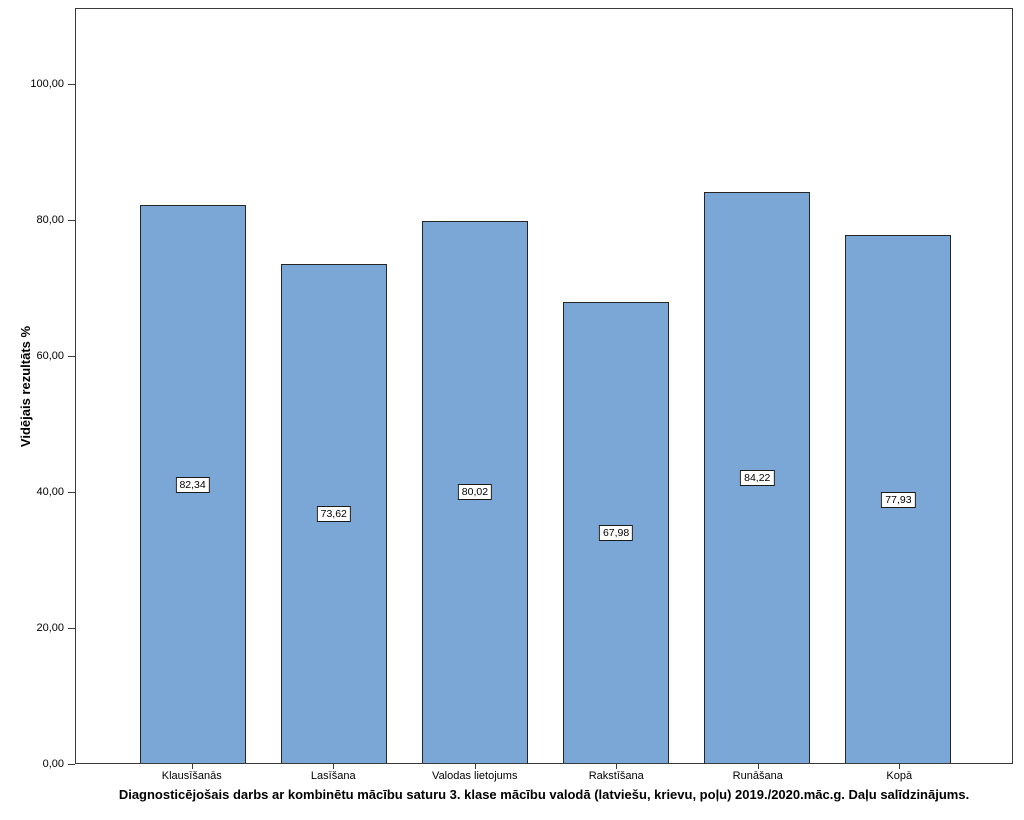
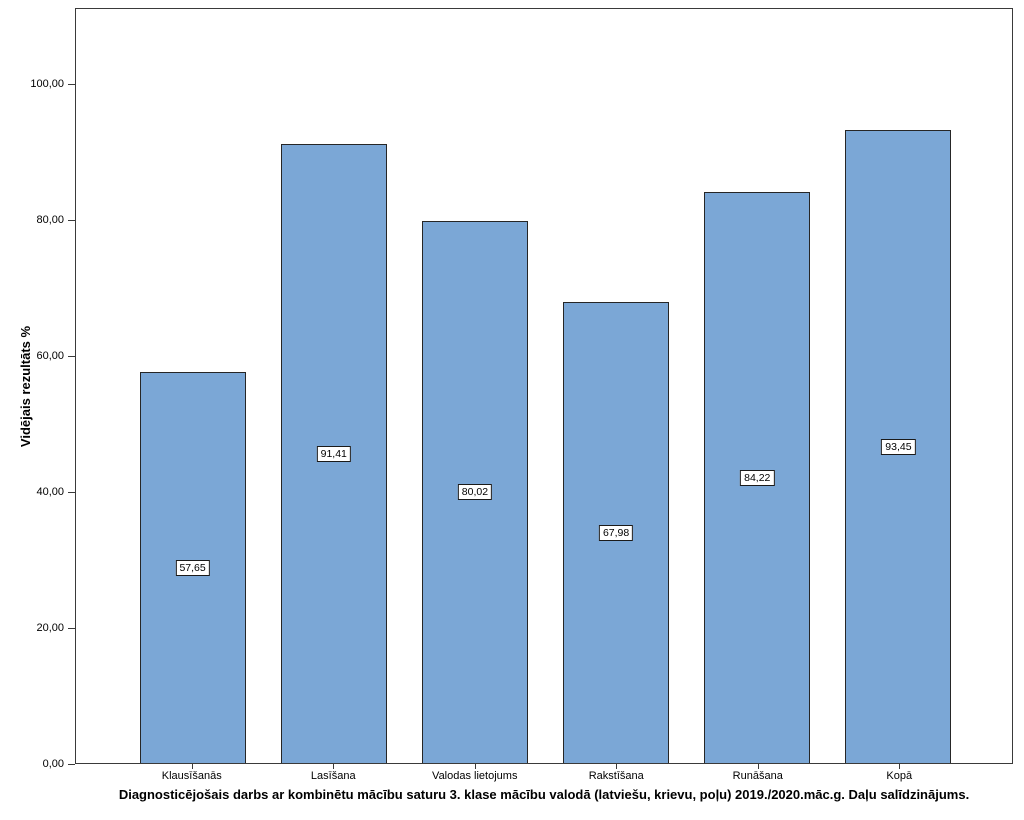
Klausīšanās: 82,34 -> 57,65
Lasīšana: 73,62 -> 91,41
Kopā: 77,93 -> 93,45
